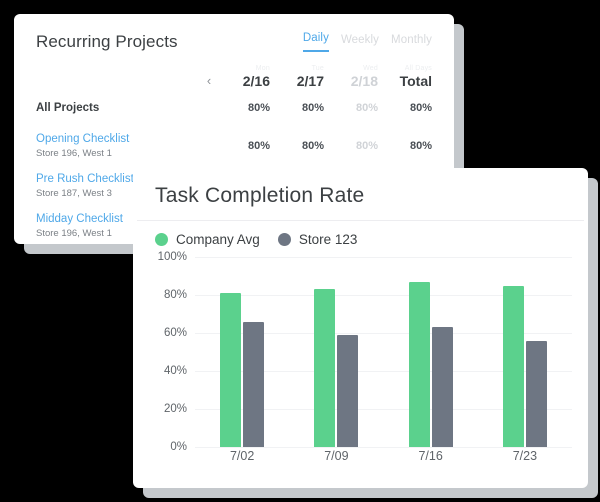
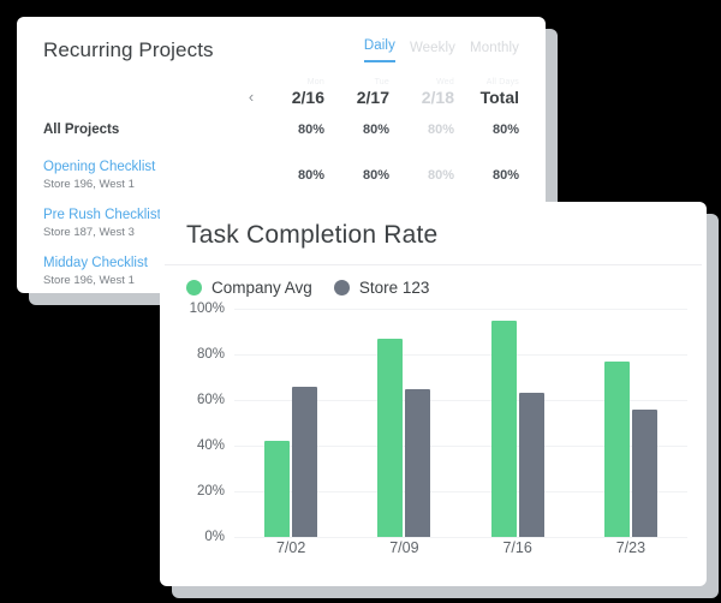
Company Avg/7/02: 81% -> 42%
Company Avg/7/09: 83% -> 87%
Store 123/7/09: 59% -> 65%
Company Avg/7/16: 87% -> 95%
Company Avg/7/23: 85% -> 77%
